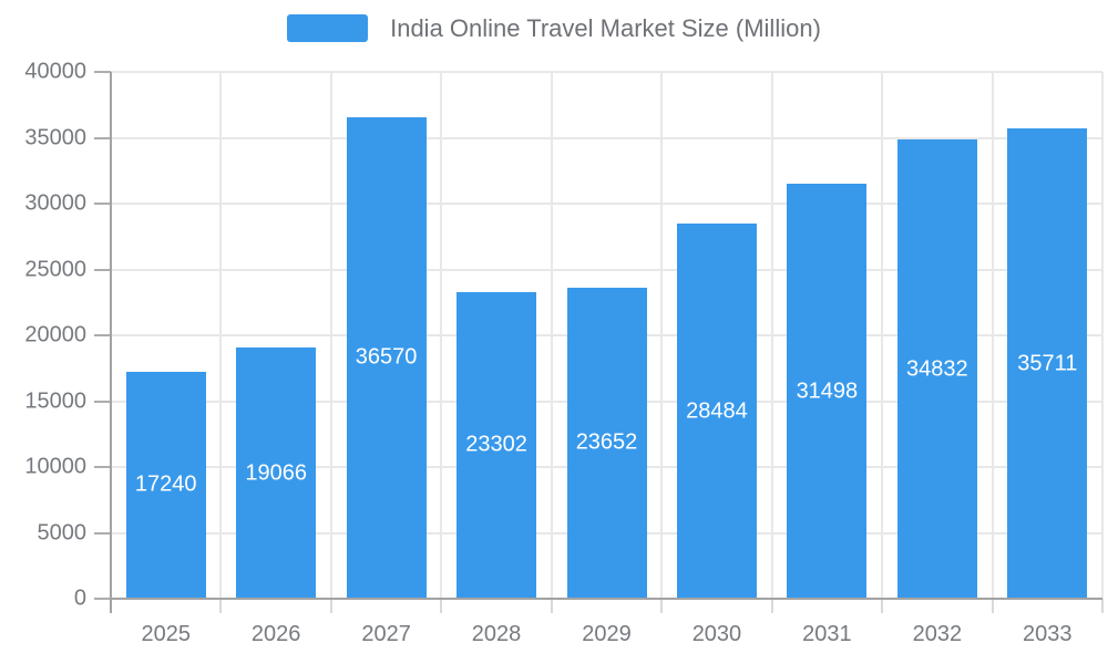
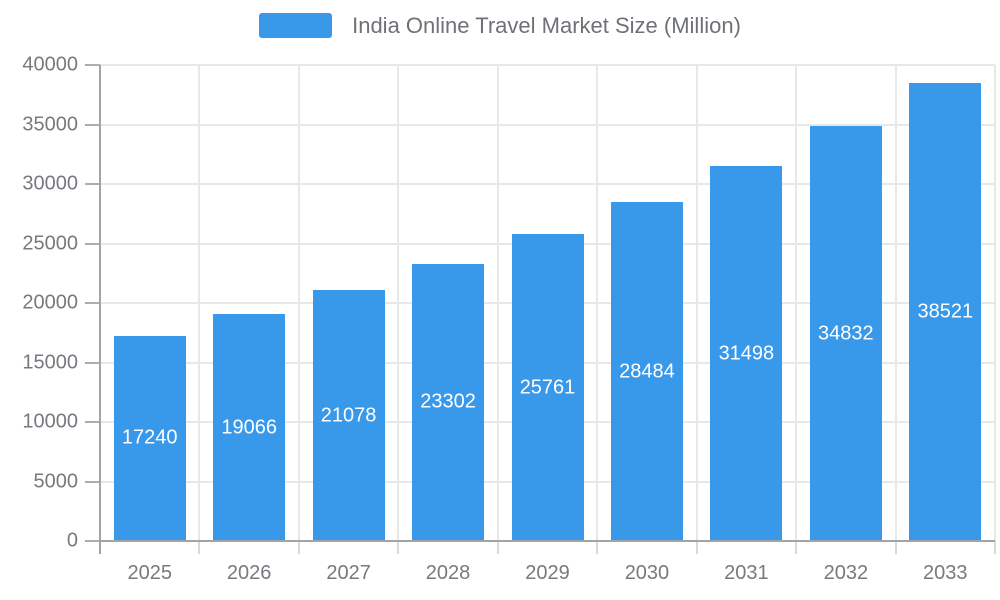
2027: 36570 -> 21078
2029: 23652 -> 25761
2033: 35711 -> 38521
